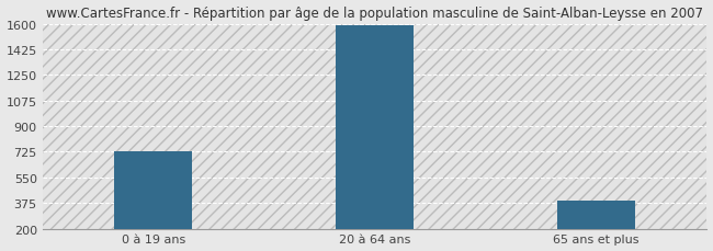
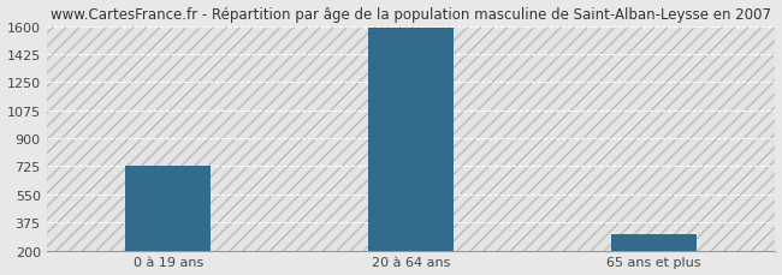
65 ans et plus: 390 -> 300
